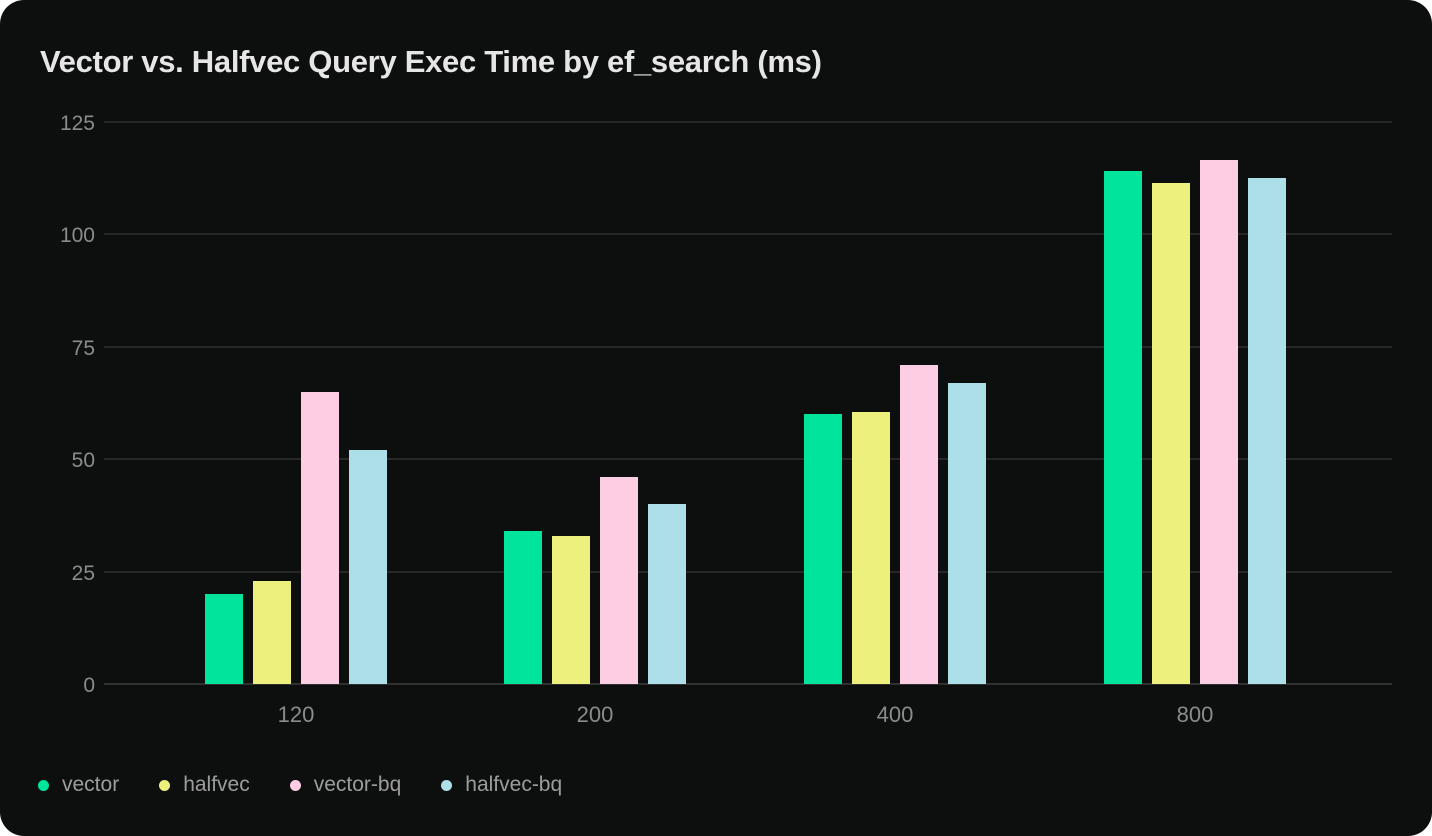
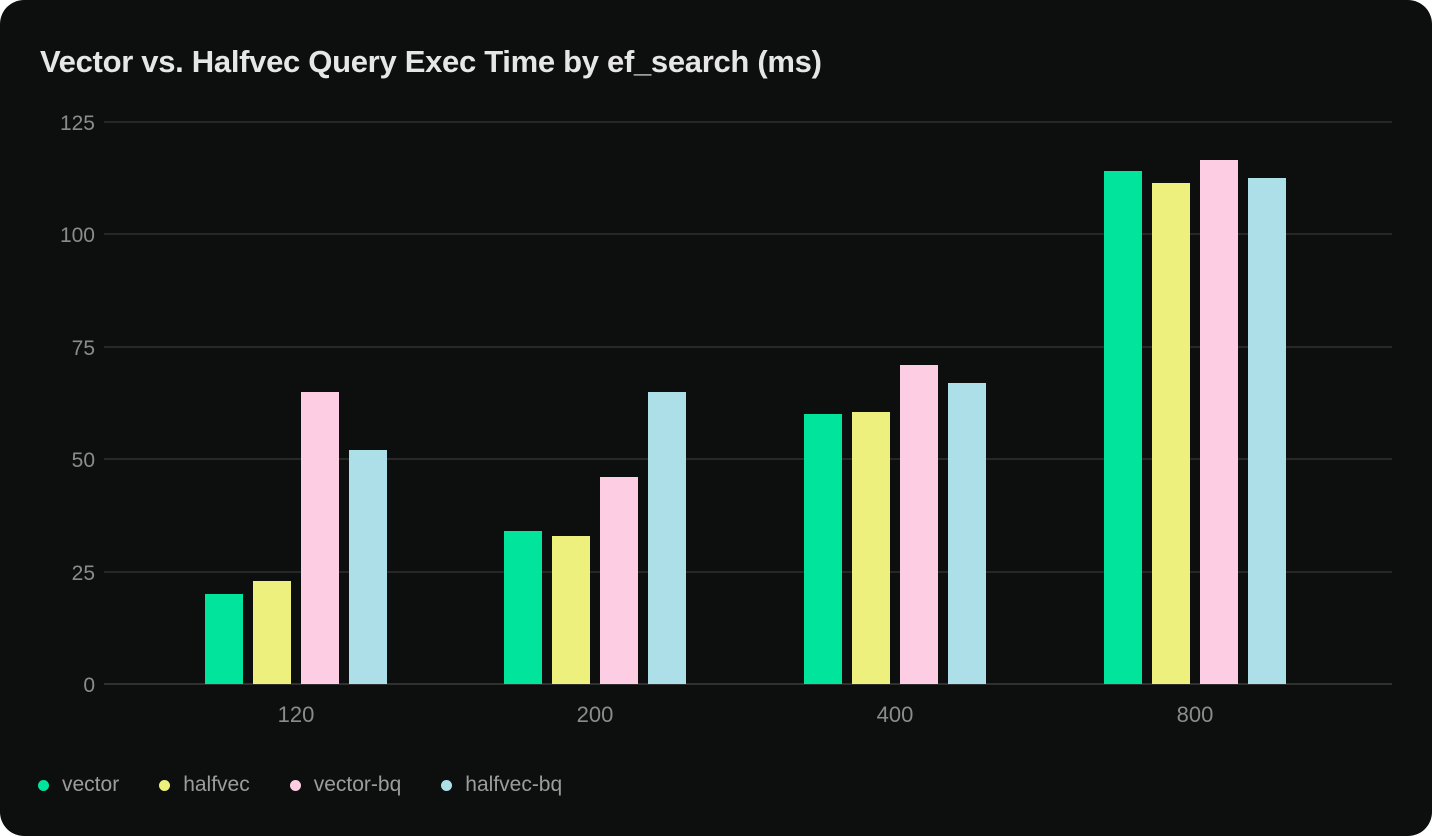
halfvec-bq/200: 40 -> 65
